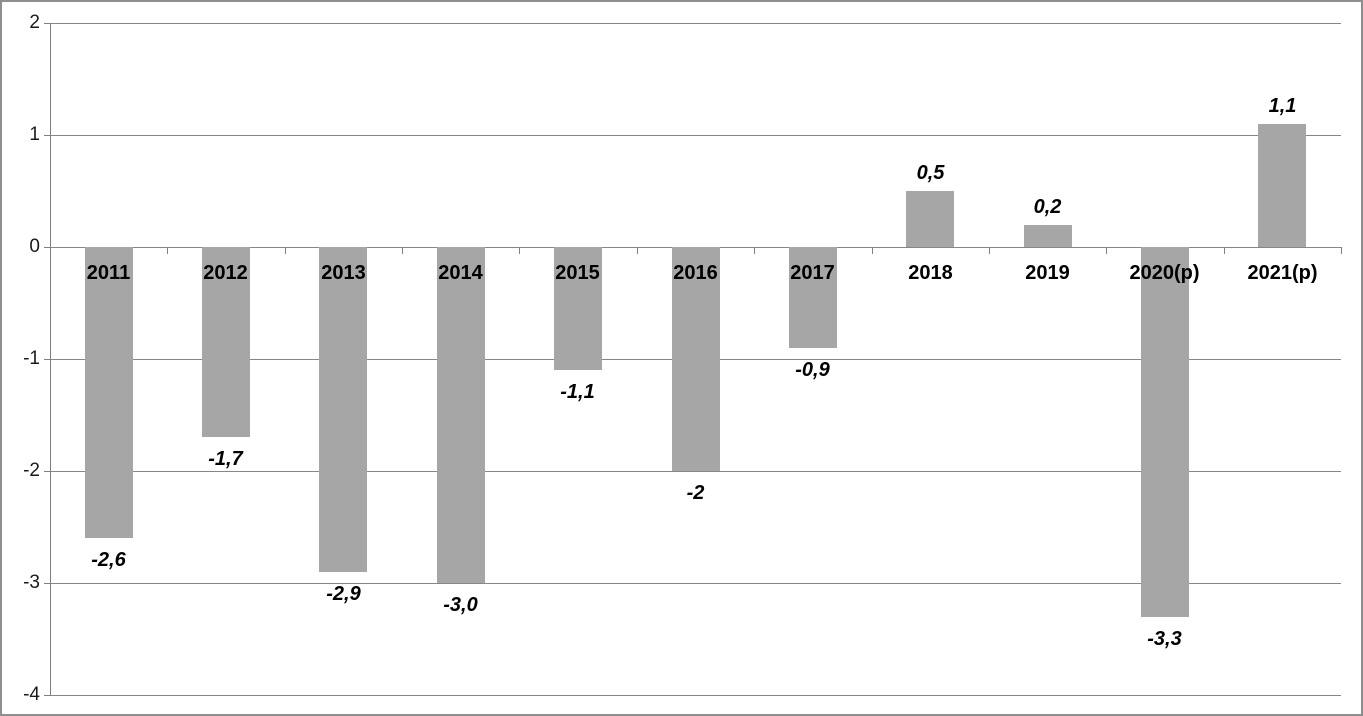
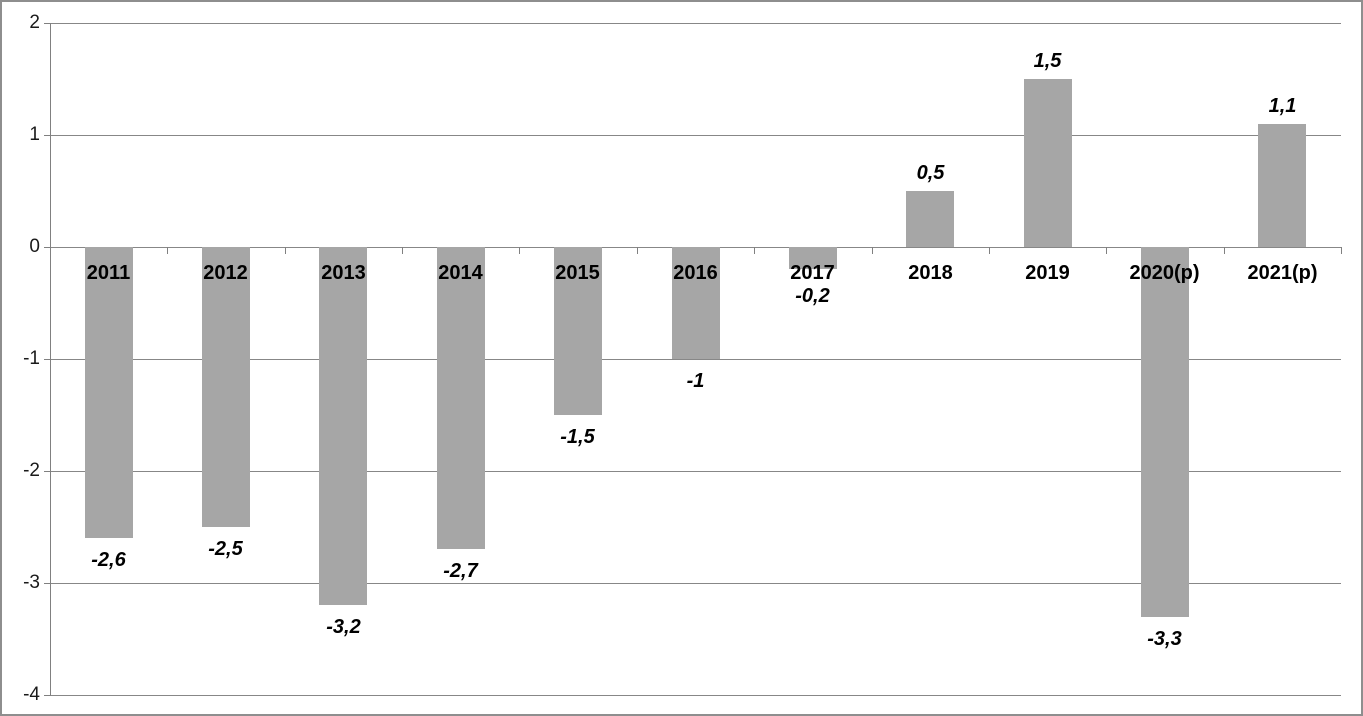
2012: -1,7 -> -2,5
2013: -2,9 -> -3,2
2014: -3,0 -> -2,7
2015: -1,1 -> -1,5
2016: -2 -> -1
2017: -0,9 -> -0,2
2019: 0,2 -> 1,5
